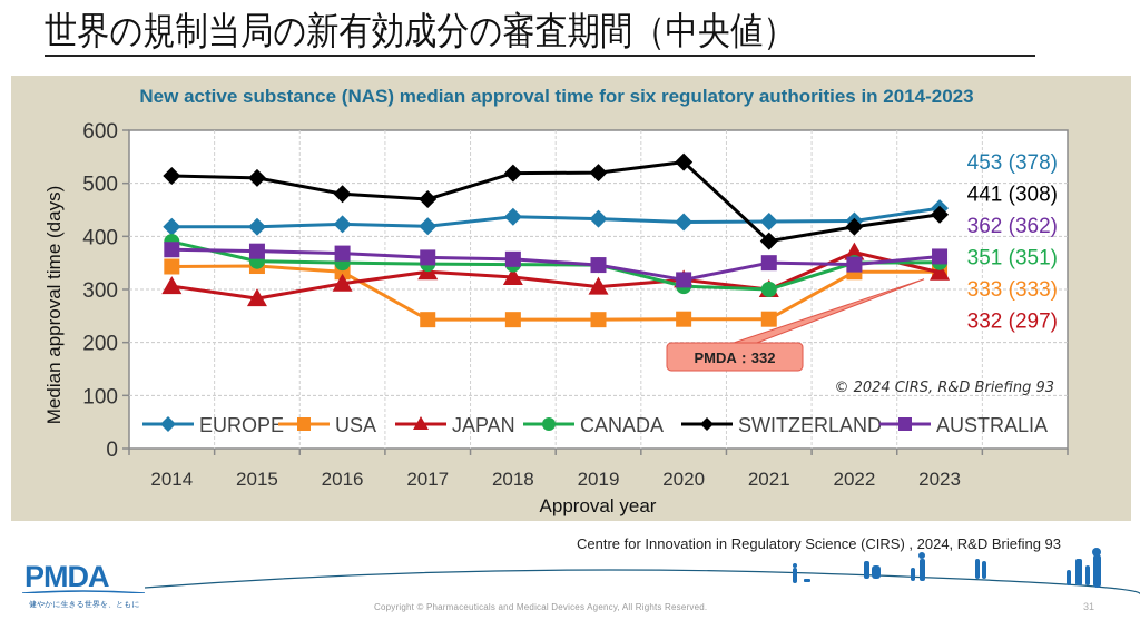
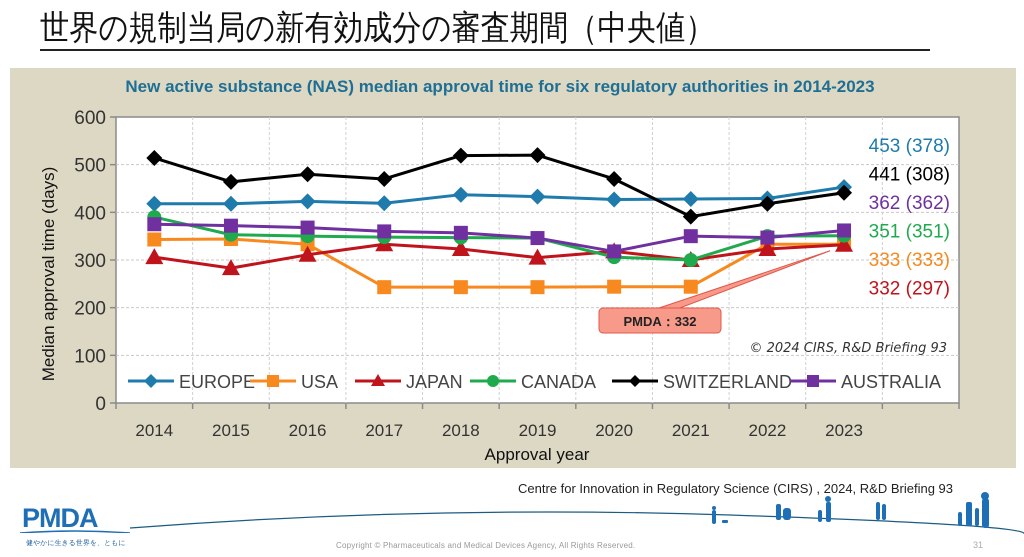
SWITZERLAND/2015: 510 -> 460
SWITZERLAND/2020: 540 -> 470
JAPAN/2022: 370 -> 320
